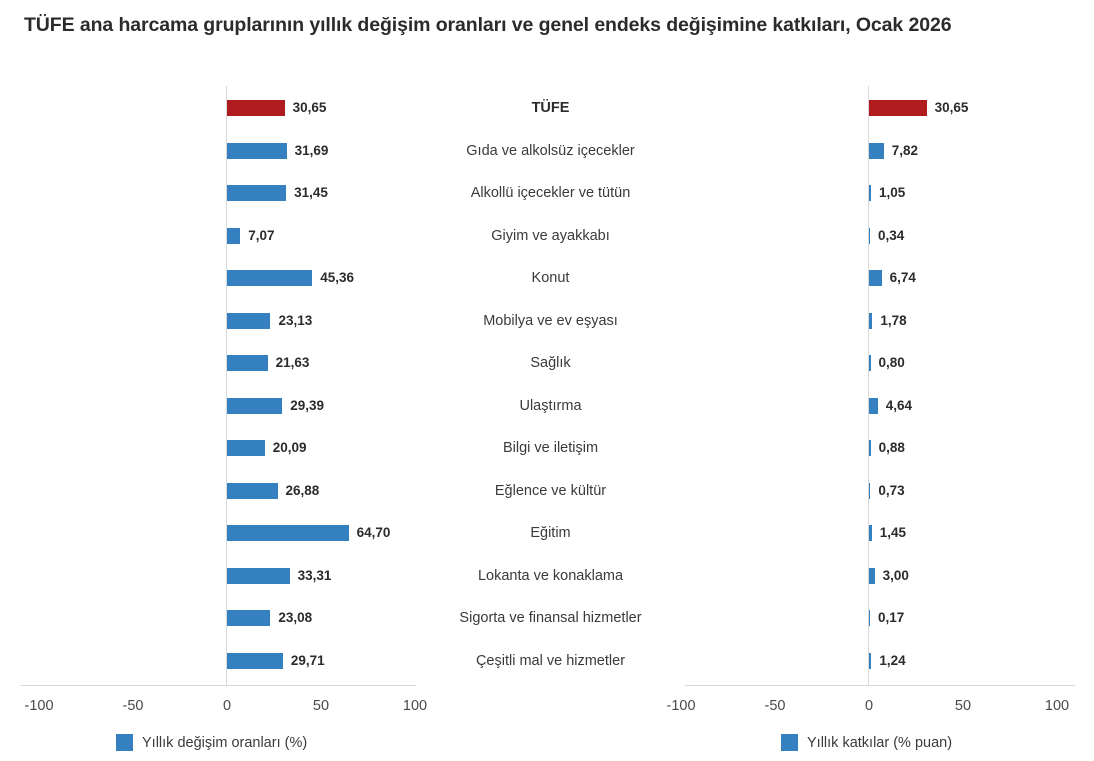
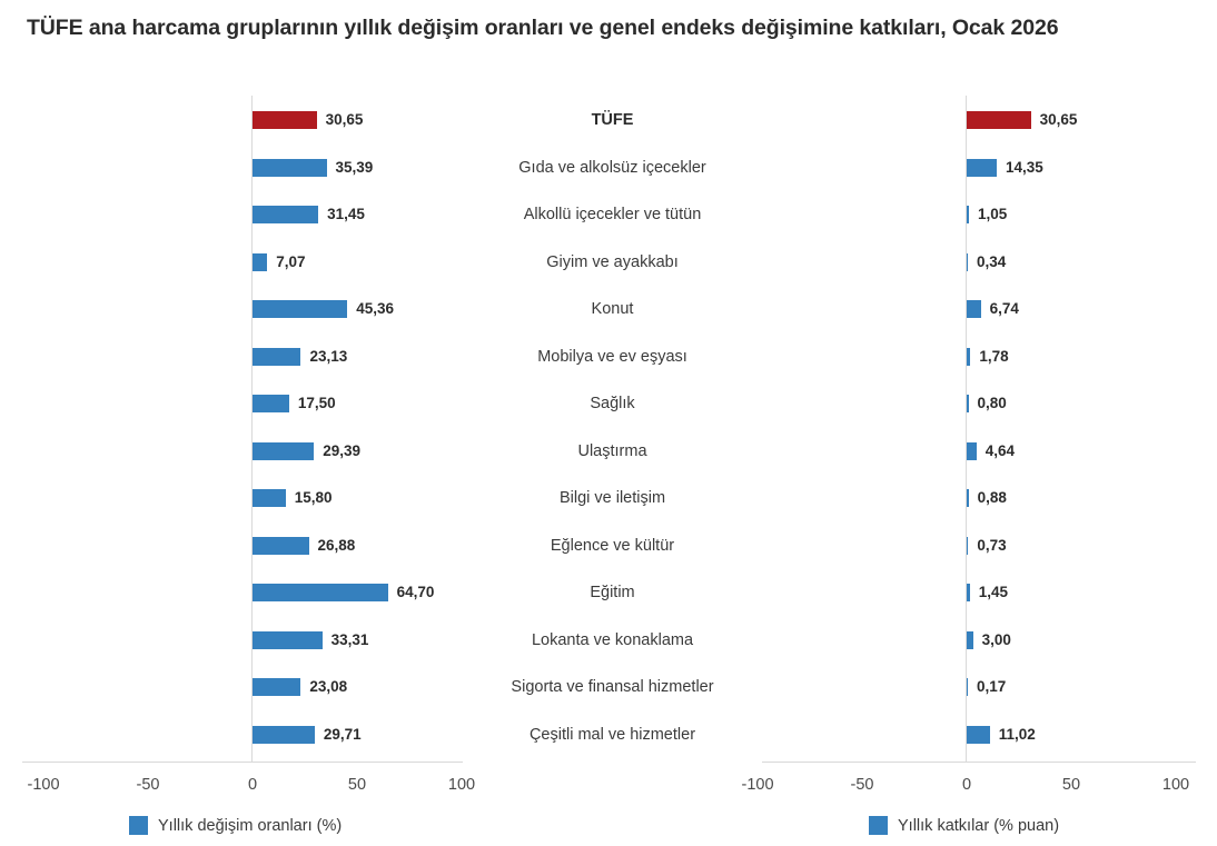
Yıllık değişim oranları (%)/Gıda ve alkolsüz içecekler: 31,69 -> 35,39
Yıllık katkılar (% puan)/Gıda ve alkolsüz içecekler: 7,82 -> 14,35
Yıllık değişim oranları (%)/Sağlık: 21,63 -> 17,50
Yıllık değişim oranları (%)/Bilgi ve iletişim: 20,09 -> 15,80
Yıllık katkılar (% puan)/Çeşitli mal ve hizmetler: 1,24 -> 11,02
